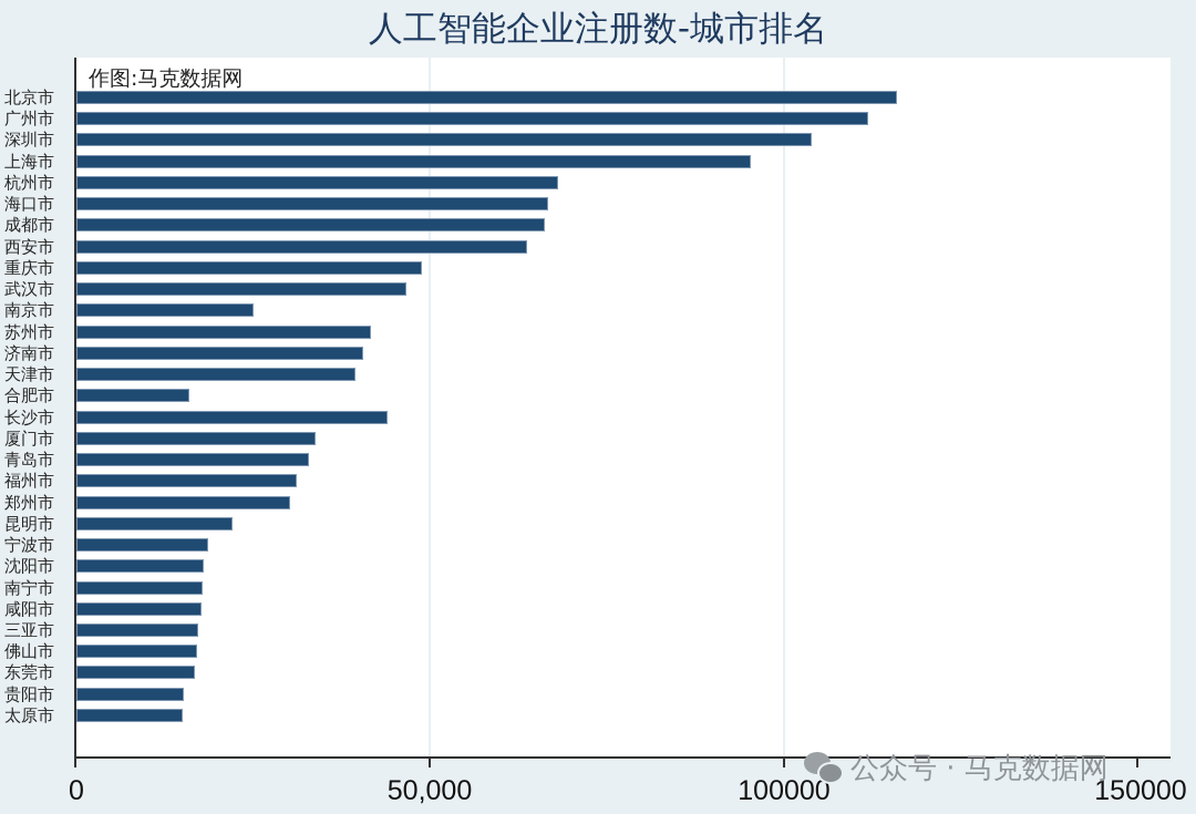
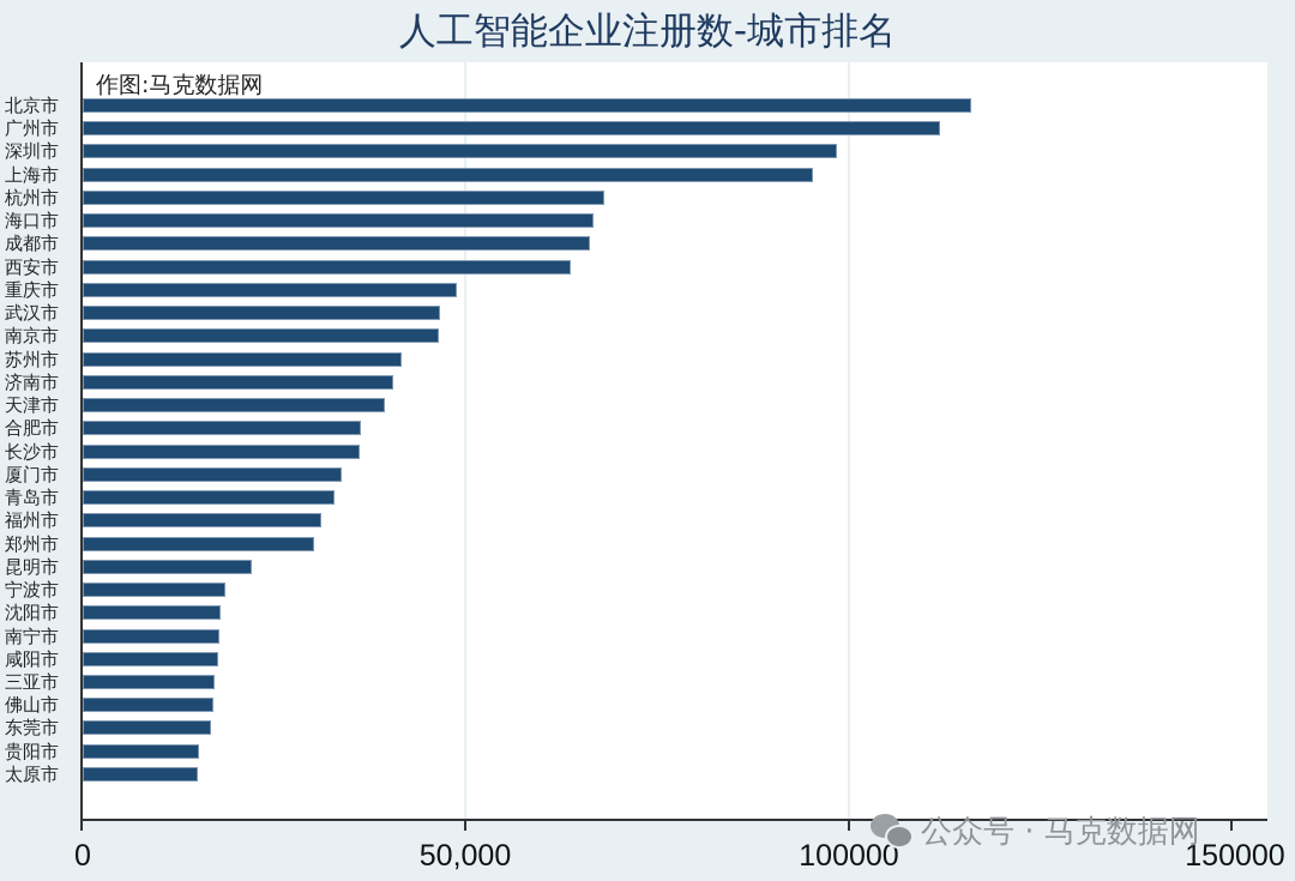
深圳市: 104000 -> 98000
南京市: 25000 -> 46000
合肥市: 16000 -> 36000
长沙市: 44000 -> 36000
